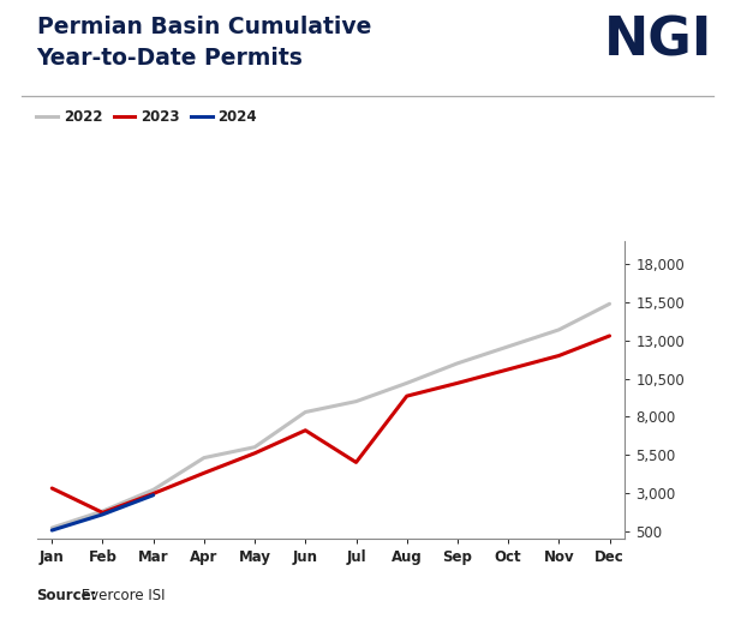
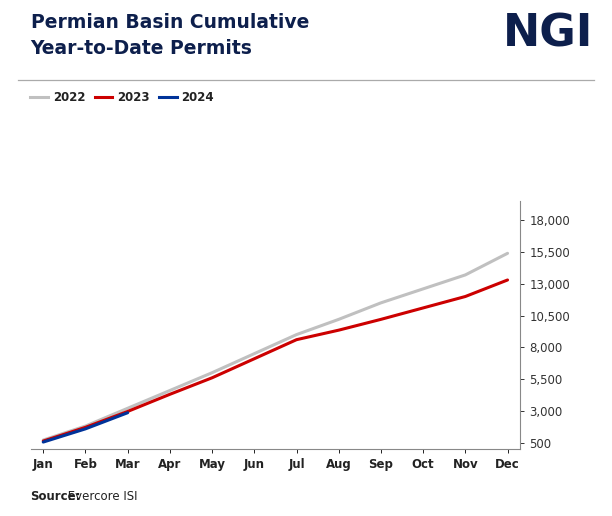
2023/Jan: 3,300 -> 600
2022/Apr: 5,300 -> 4,600
2022/Jun: 8,300 -> 7,500
2023/Jul: 5,000 -> 8,600
